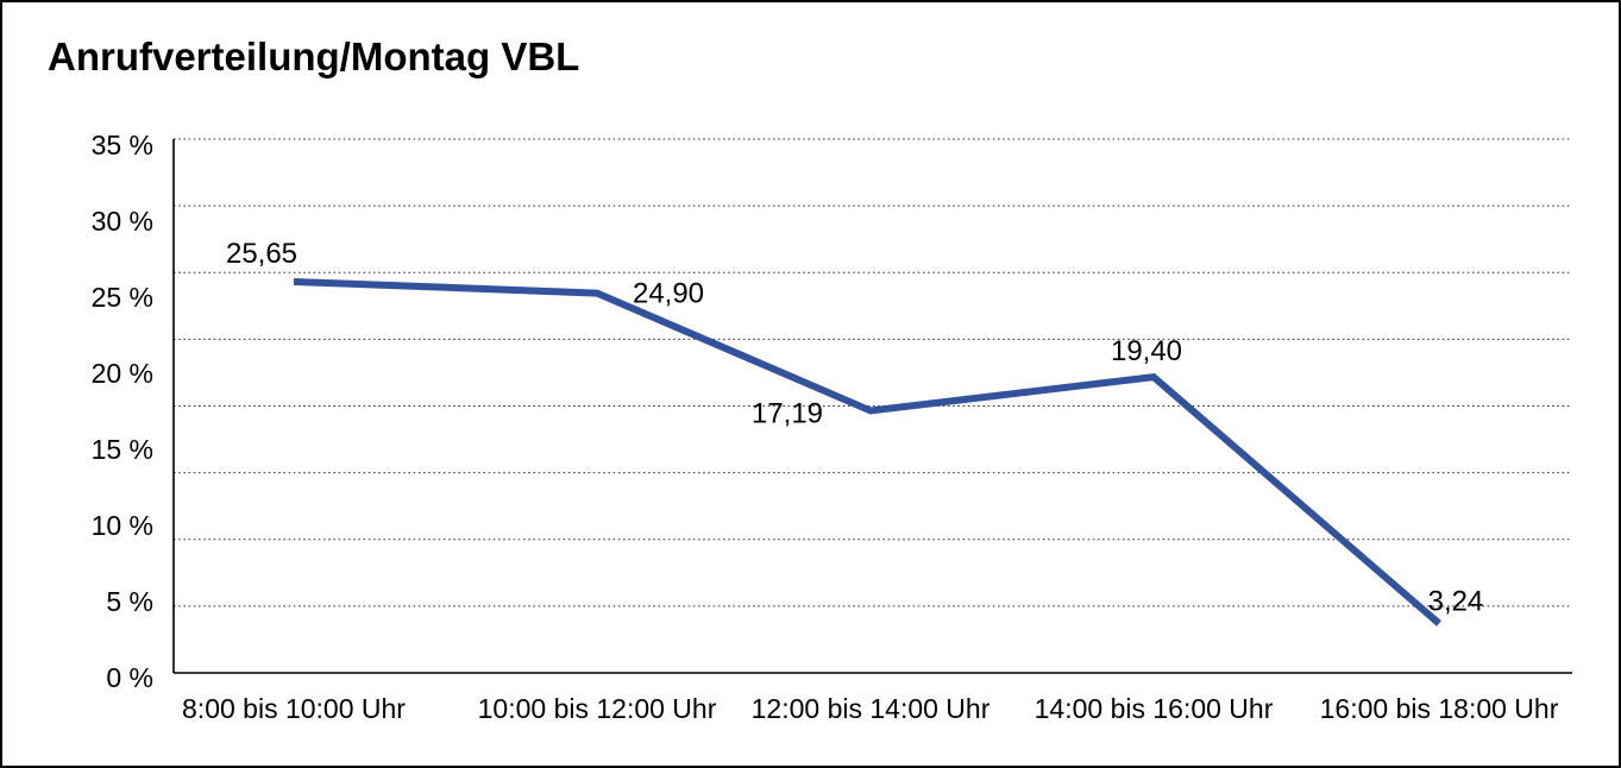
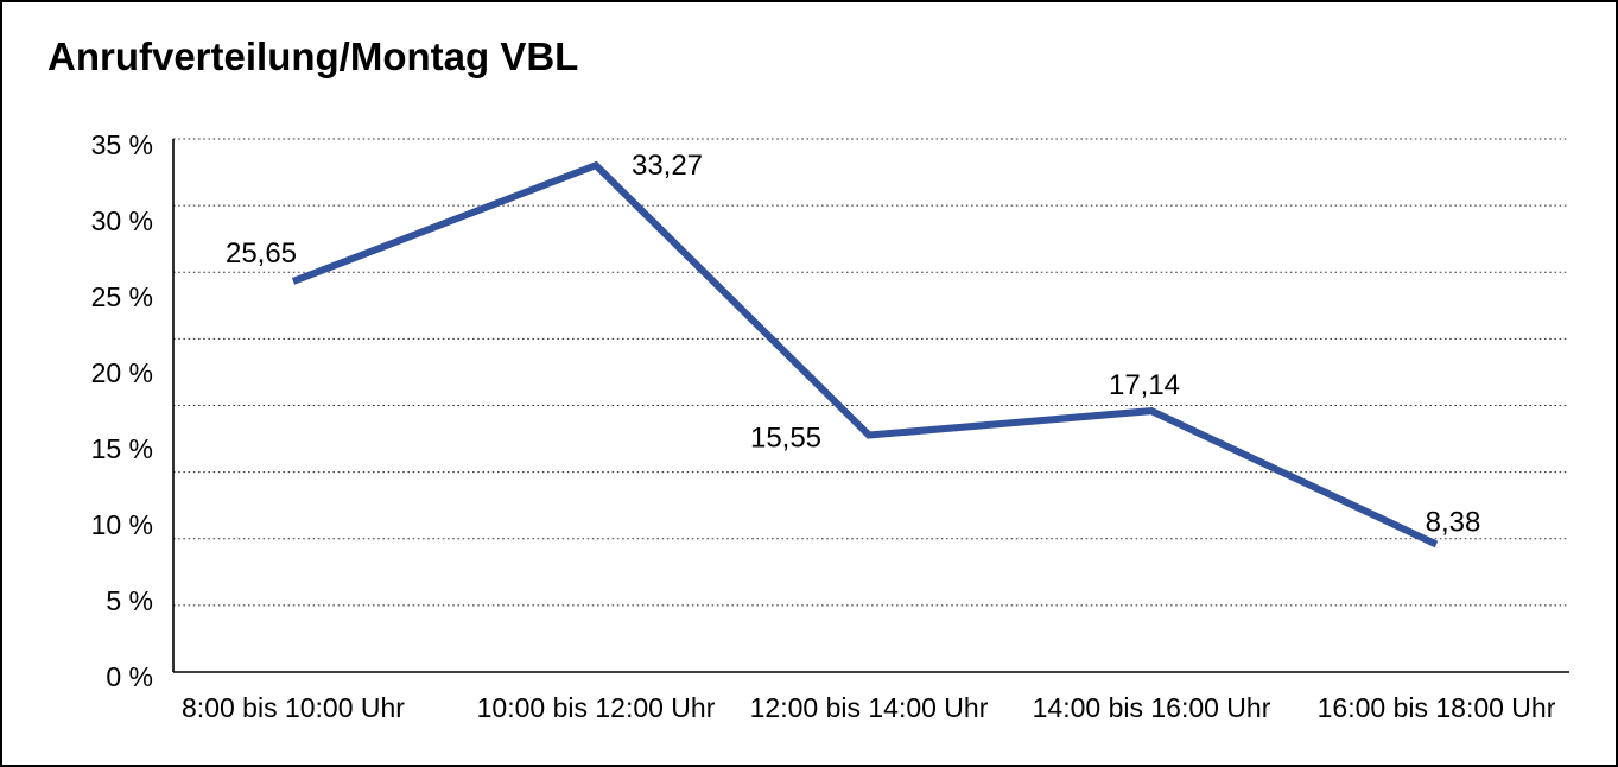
10:00 bis 12:00 Uhr: 24,90 -> 33,27
12:00 bis 14:00 Uhr: 17,19 -> 15,55
14:00 bis 16:00 Uhr: 19,40 -> 17,14
16:00 bis 18:00 Uhr: 3,24 -> 8,38
